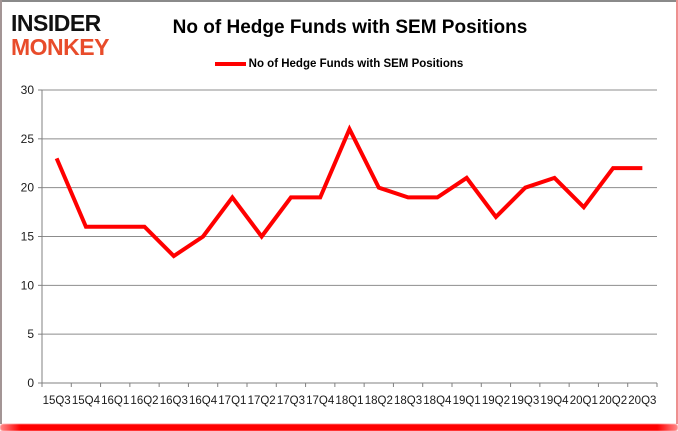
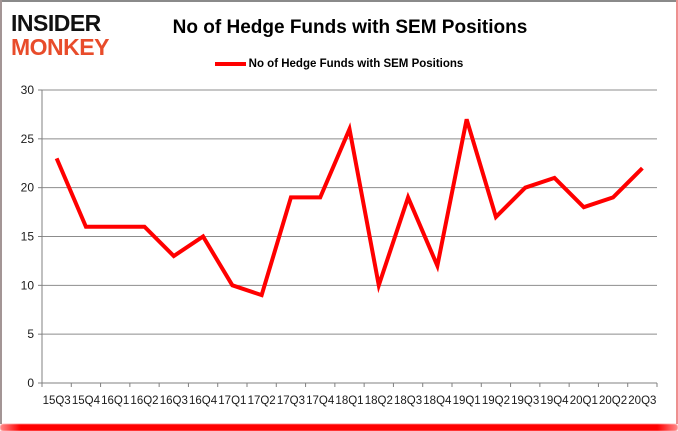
17Q1: 19 -> 10
17Q2: 15 -> 9
18Q2: 20 -> 10
18Q4: 19 -> 12
19Q1: 21 -> 27
20Q2: 22 -> 19
